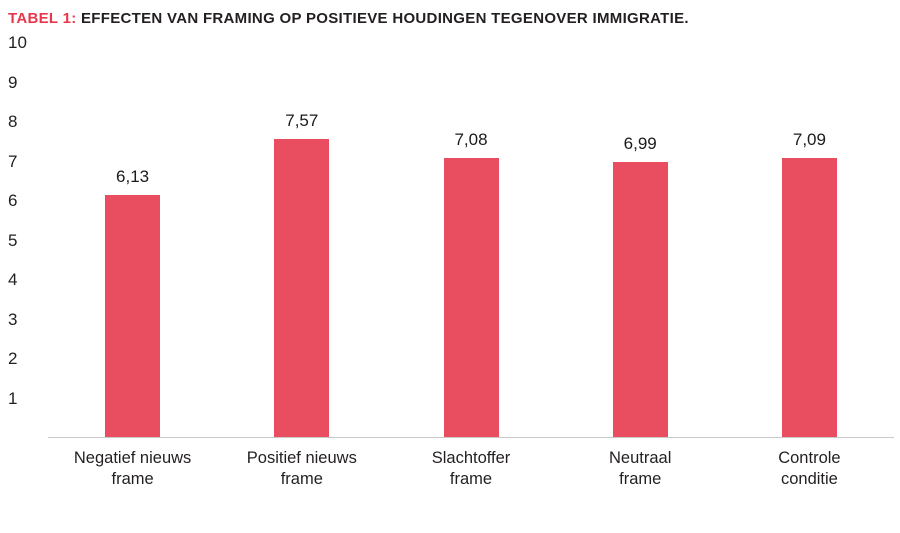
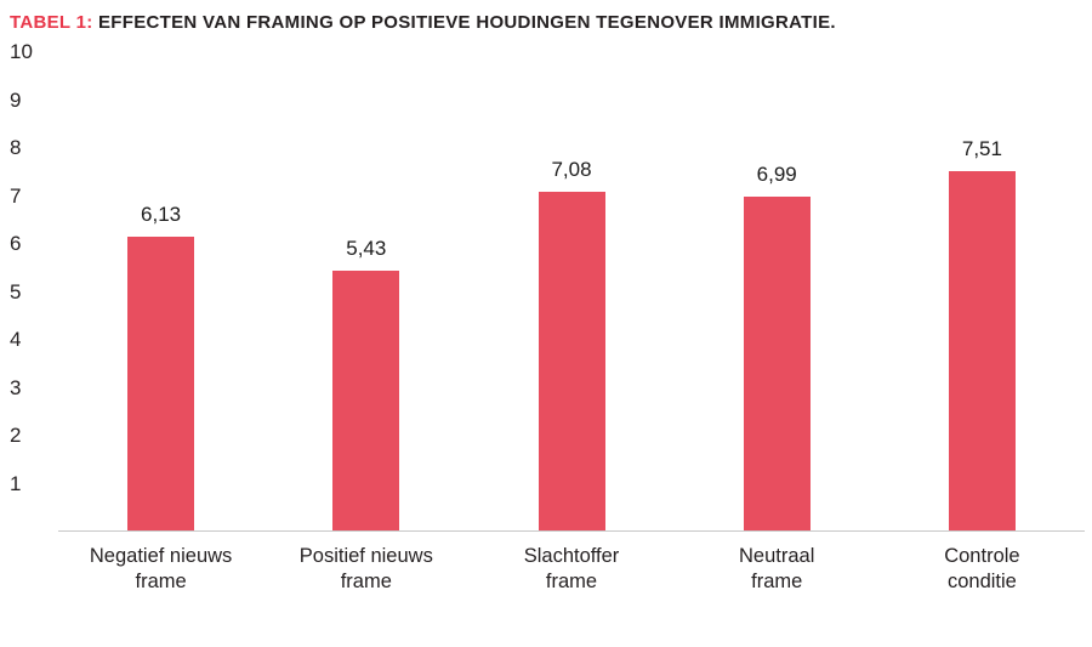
Positief nieuws frame: 7,57 -> 5,43
Controle conditie: 7,09 -> 7,51
